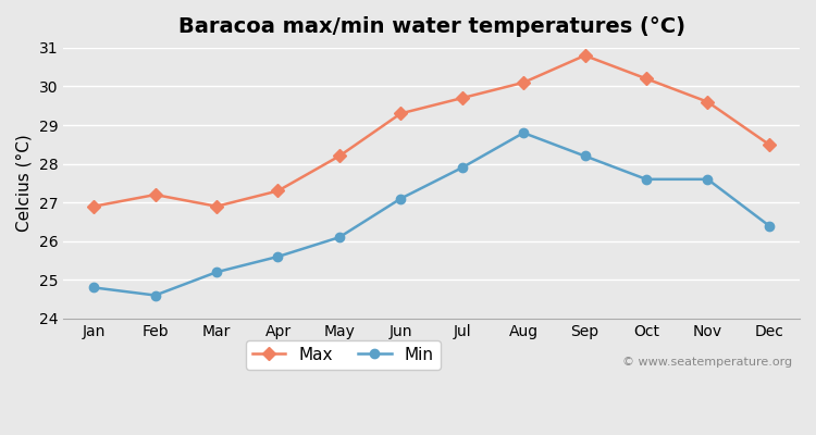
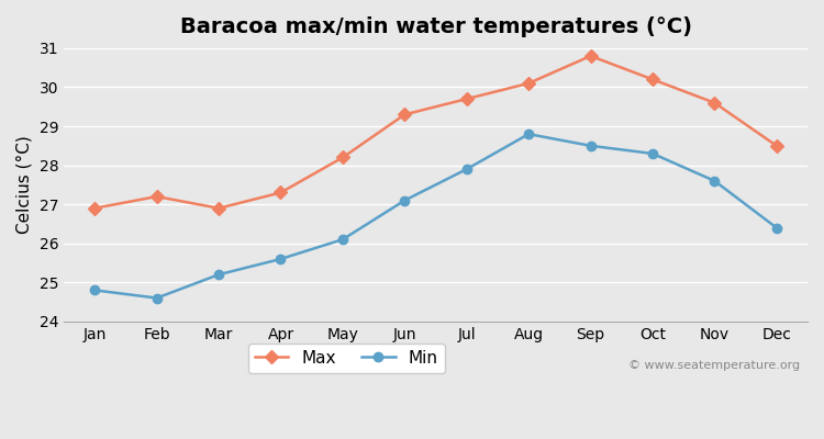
Min/Sep: 28.2 -> 28.5
Min/Oct: 27.6 -> 28.3
